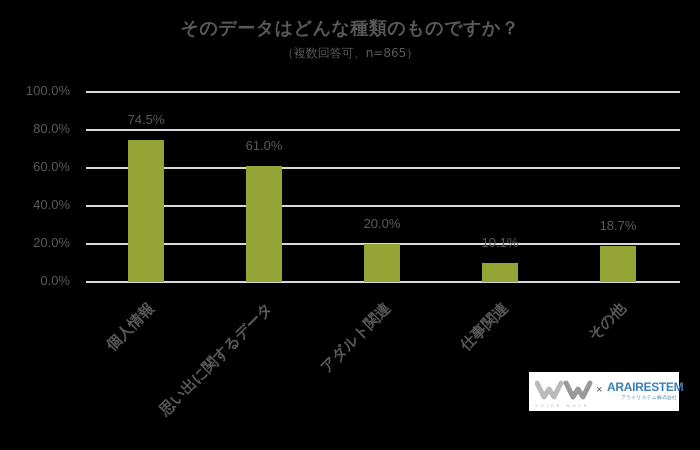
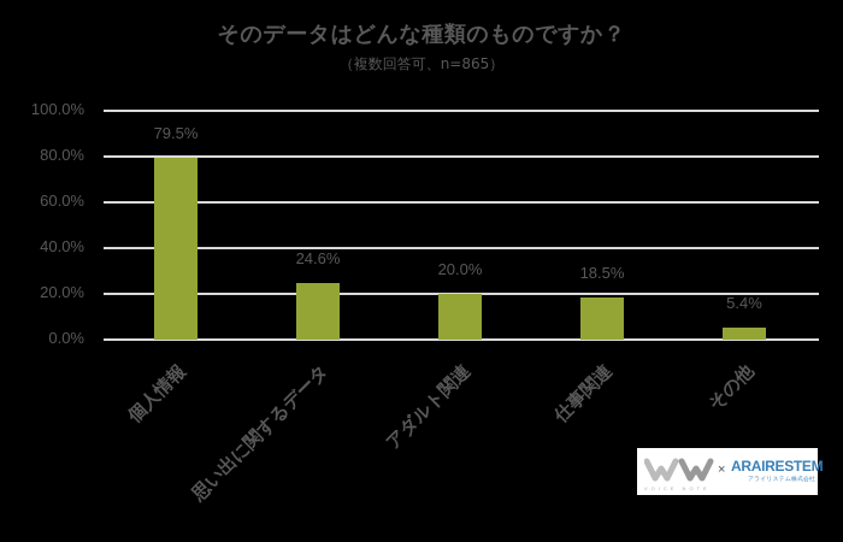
個人情報: 74.5% -> 79.5%
思い出に関するデータ: 61.0% -> 24.6%
仕事関連: 10.1% -> 18.5%
その他: 18.7% -> 5.4%
